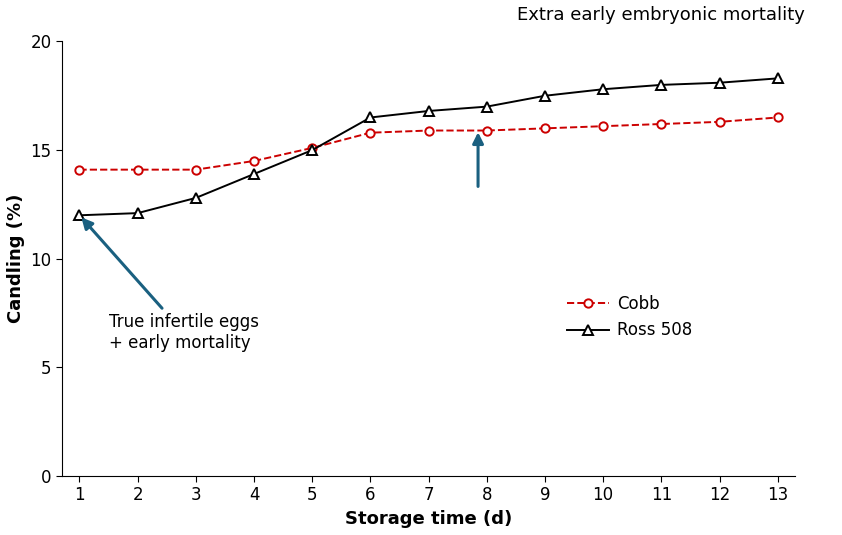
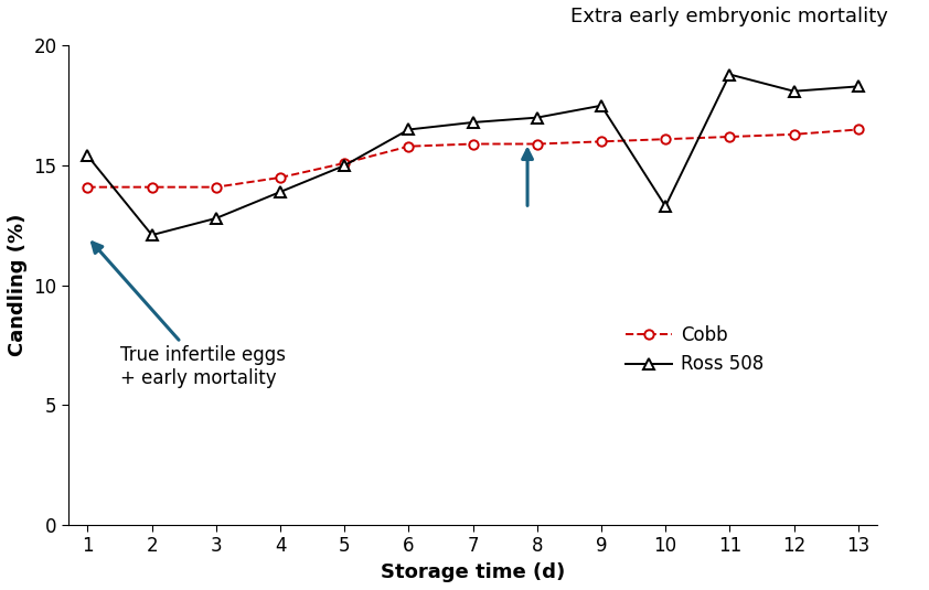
Ross 508/1: 12.0 -> 15.4
Ross 508/10: 17.8 -> 13.3
Ross 508/11: 18.0 -> 18.8
